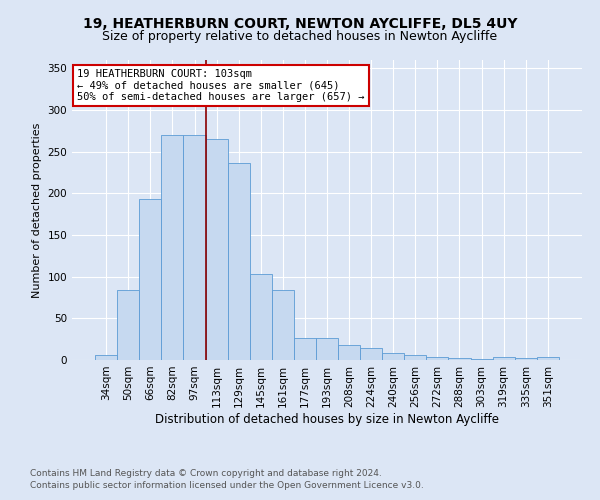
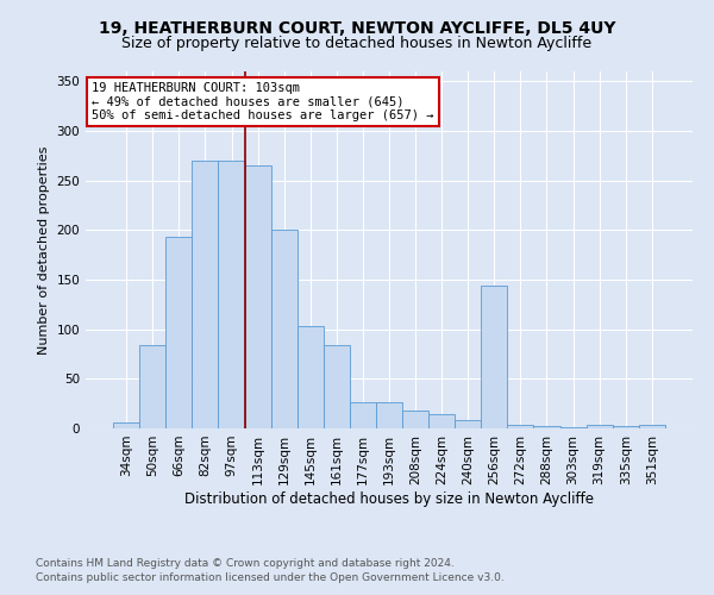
129sqm: 237 -> 200
256sqm: 6 -> 144
